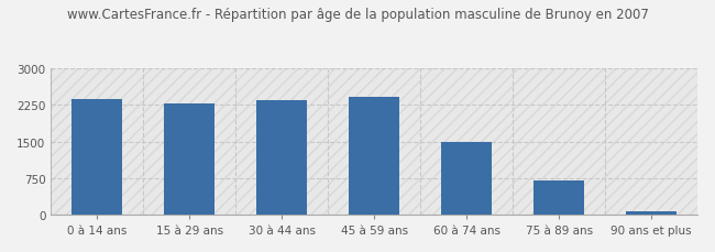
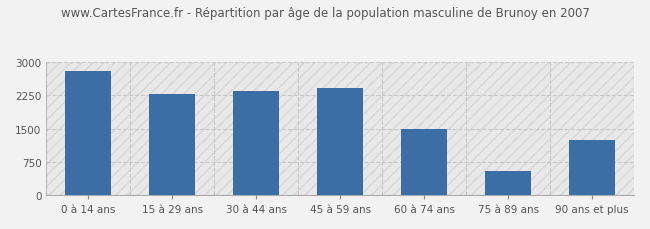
0 à 14 ans: 2380 -> 2800
75 à 89 ans: 700 -> 550
90 ans et plus: 60 -> 1250
